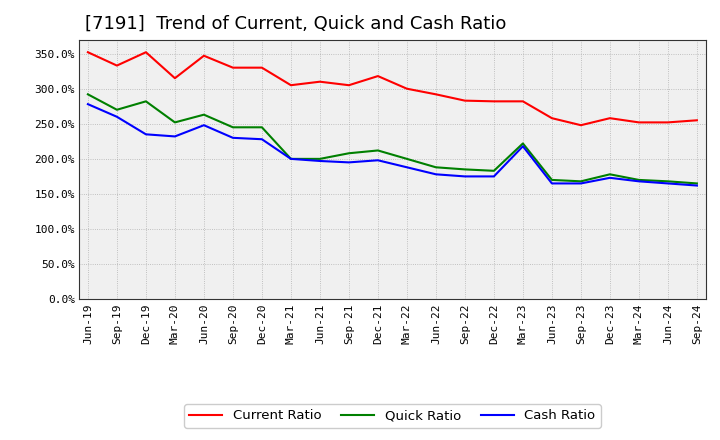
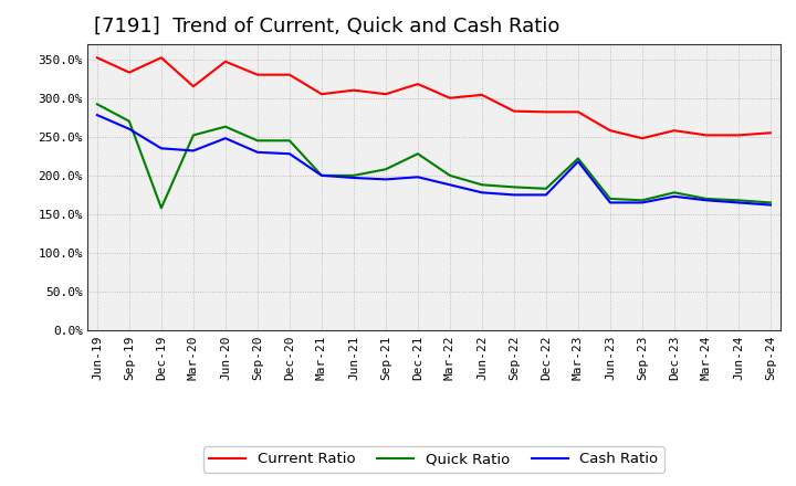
Quick Ratio/Dec-19: 282% -> 158%
Quick Ratio/Dec-21: 212% -> 228%
Current Ratio/Jun-22: 292% -> 304%
